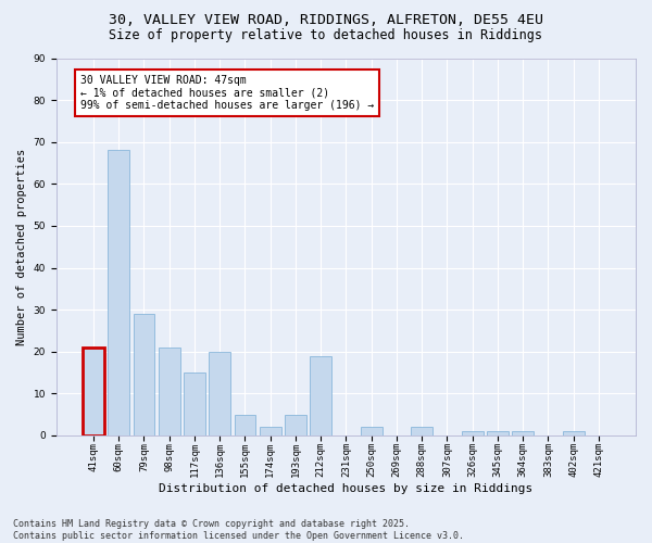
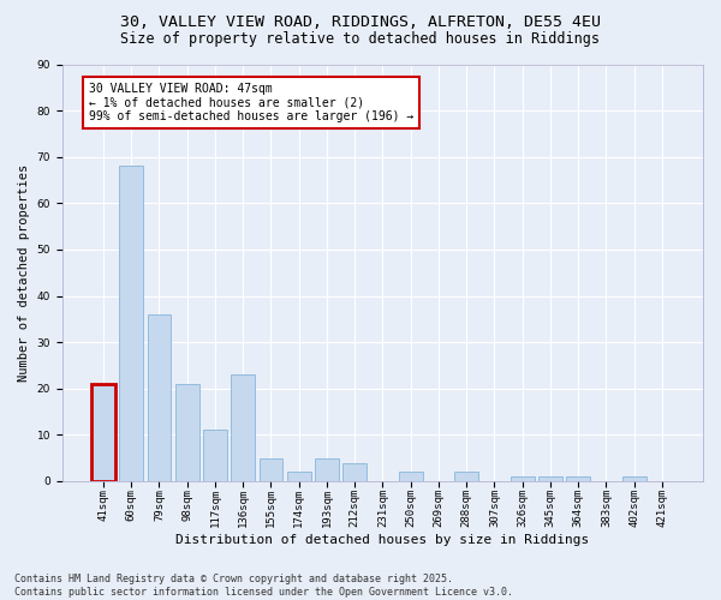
79sqm: 29 -> 36
117sqm: 15 -> 11
136sqm: 20 -> 23
212sqm: 19 -> 4
